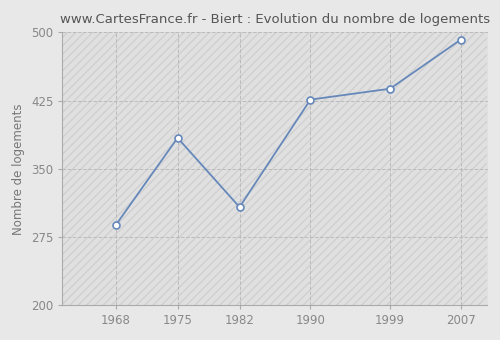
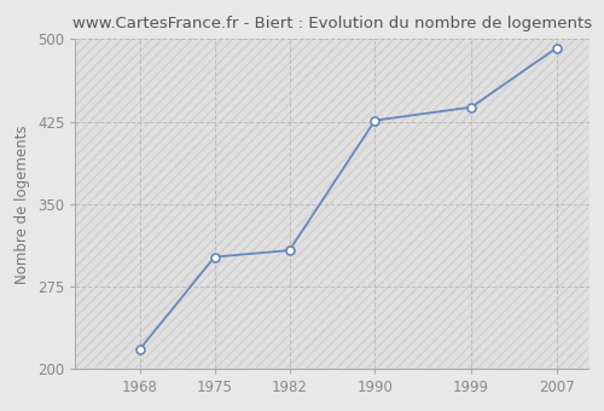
1968: 288 -> 218
1975: 384 -> 302
